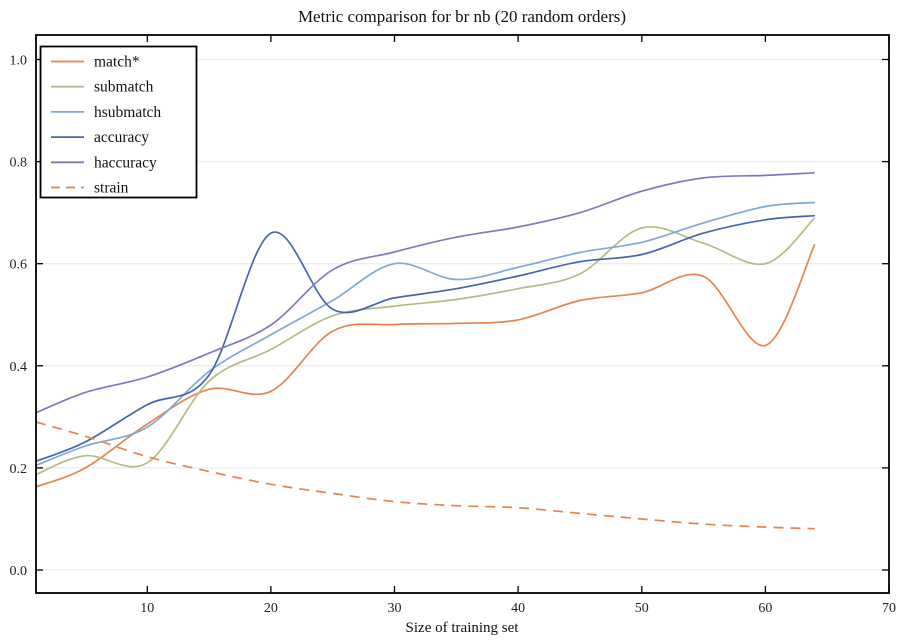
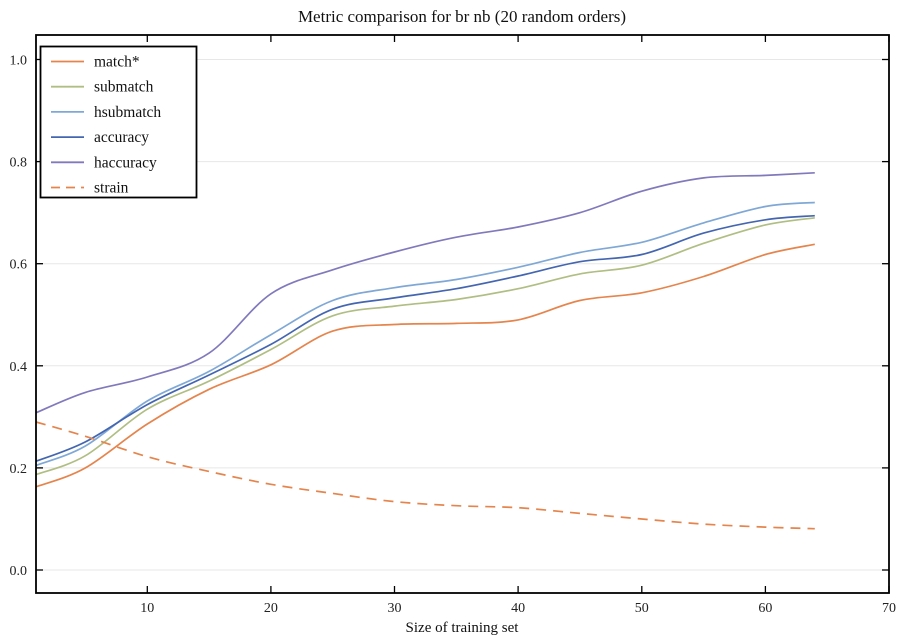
submatch/10: 0.21 -> 0.32
hsubmatch/10: 0.28 -> 0.33
match*/20: 0.35 -> 0.40
accuracy/20: 0.66 -> 0.44
haccuracy/20: 0.48 -> 0.54
hsubmatch/30: 0.60 -> 0.55
submatch/50: 0.67 -> 0.60
match*/60: 0.44 -> 0.62
submatch/60: 0.60 -> 0.68
